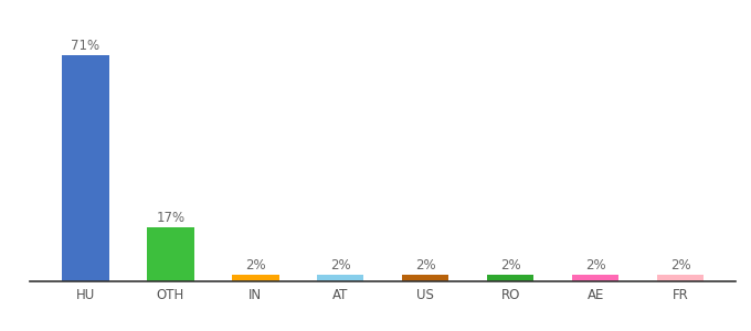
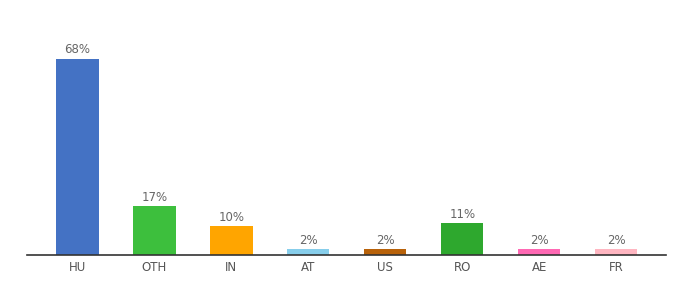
HU: 71% -> 68%
IN: 2% -> 10%
RO: 2% -> 11%
